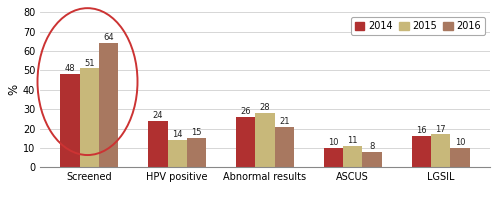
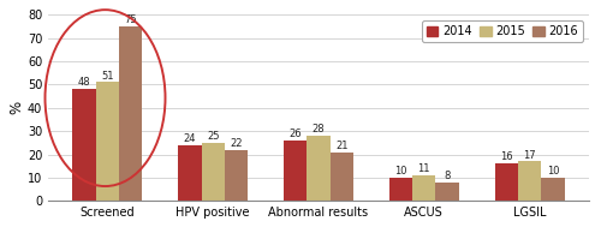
2016/Screened: 64 -> 75
2015/HPV positive: 14 -> 25
2016/HPV positive: 15 -> 22
